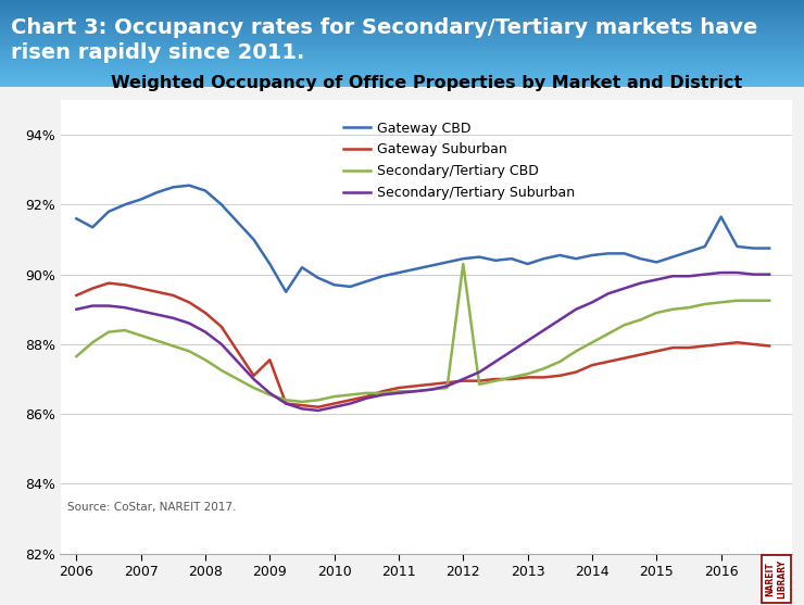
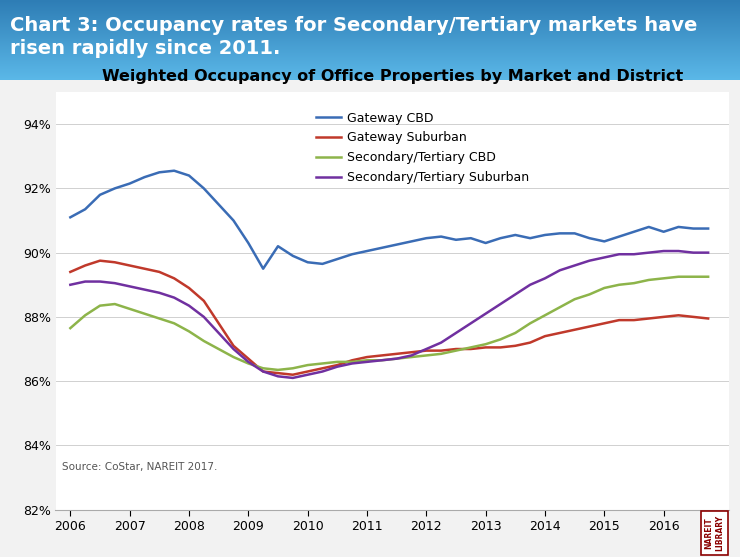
Gateway CBD/2006: 91.60% -> 91.10%
Gateway Suburban/2009: 87.55% -> 86.70%
Secondary/Tertiary CBD/2012: 90.30% -> 86.80%
Gateway CBD/2016: 91.65% -> 90.65%
